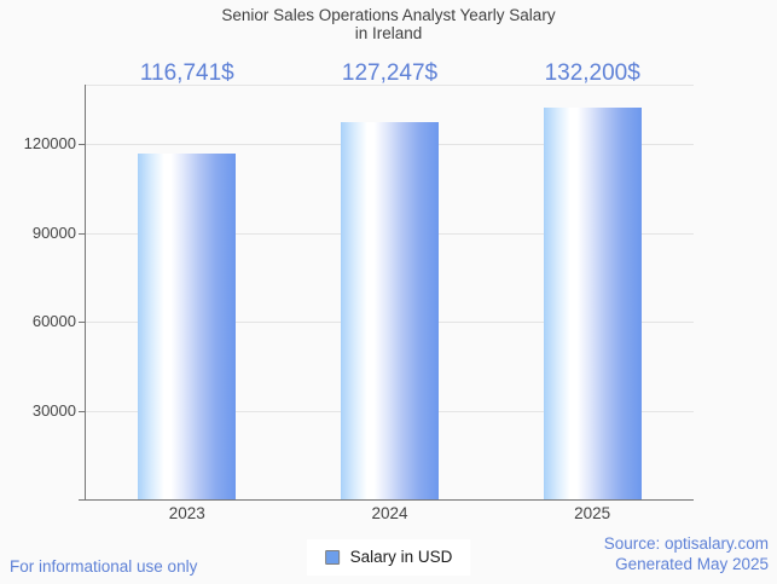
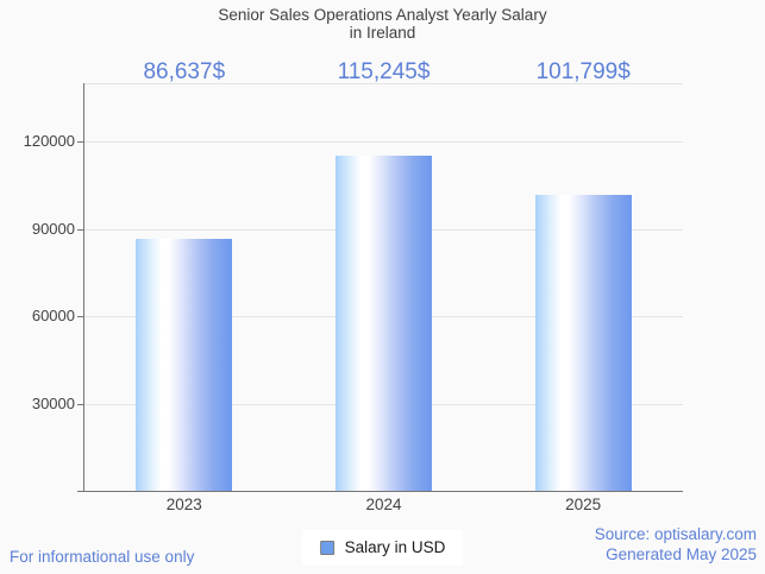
2023: 116,741 -> 86,637
2024: 127,247 -> 115,245
2025: 132,200 -> 101,799
